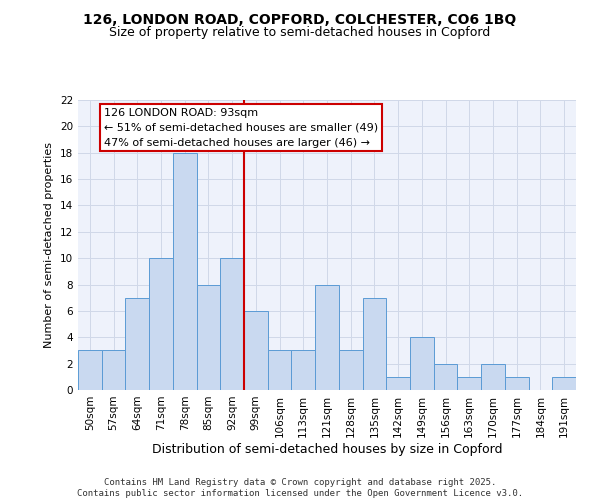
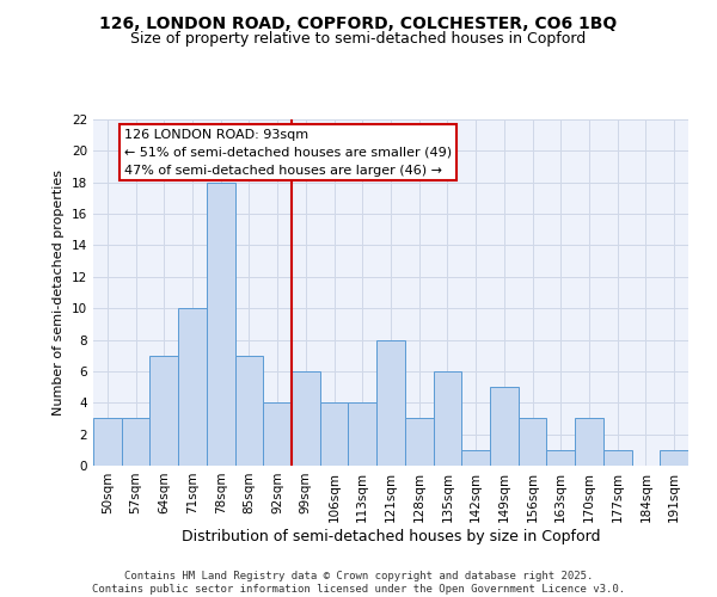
85sqm: 8 -> 7
92sqm: 10 -> 4
106sqm: 3 -> 4
113sqm: 3 -> 4
135sqm: 7 -> 6
149sqm: 4 -> 5
156sqm: 2 -> 3
170sqm: 2 -> 3
